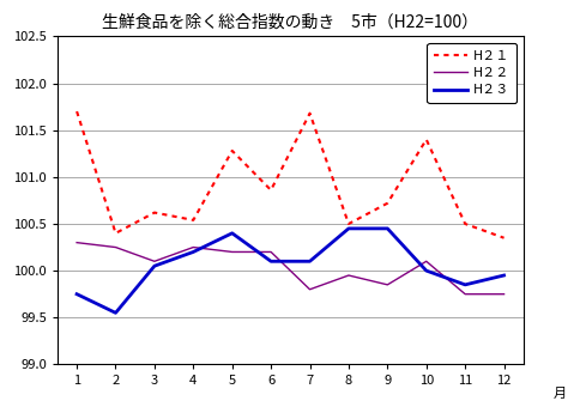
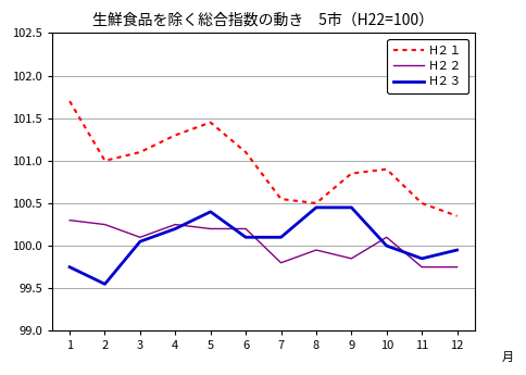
H２１/2: 100.40 -> 101.00
H２１/3: 100.62 -> 101.10
H２１/4: 100.54 -> 101.30
H２１/5: 101.28 -> 101.45
H２１/6: 100.86 -> 101.10
H２１/7: 101.68 -> 100.55
H２１/9: 100.72 -> 100.85
H２１/10: 101.40 -> 100.90
